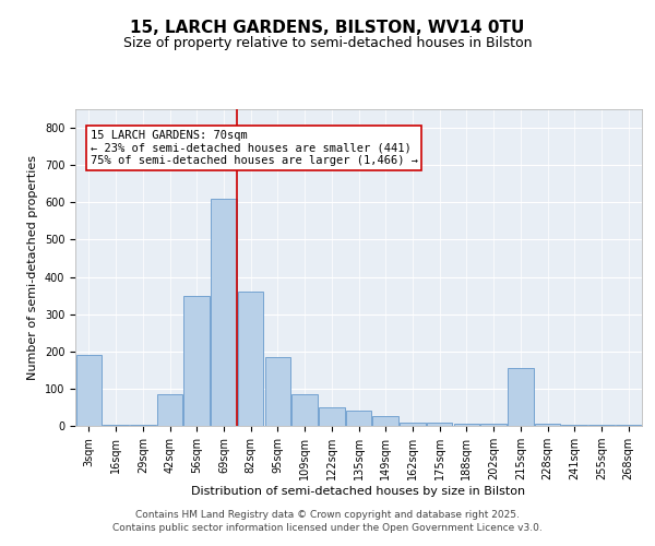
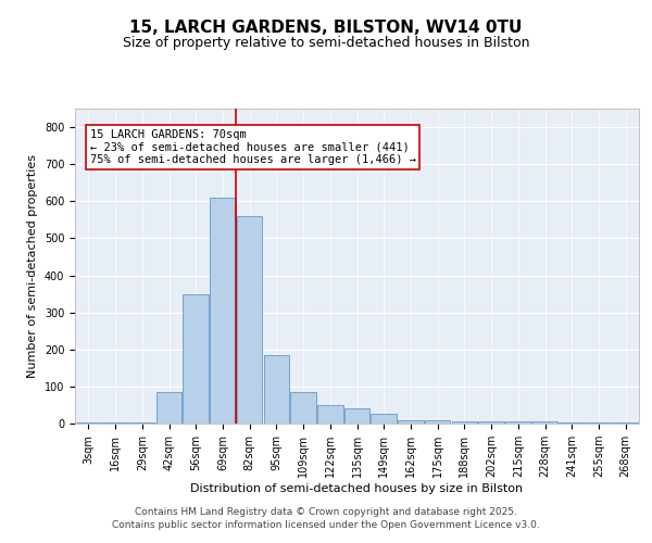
3sqm: 190 -> 2
82sqm: 360 -> 560
215sqm: 155 -> 5
